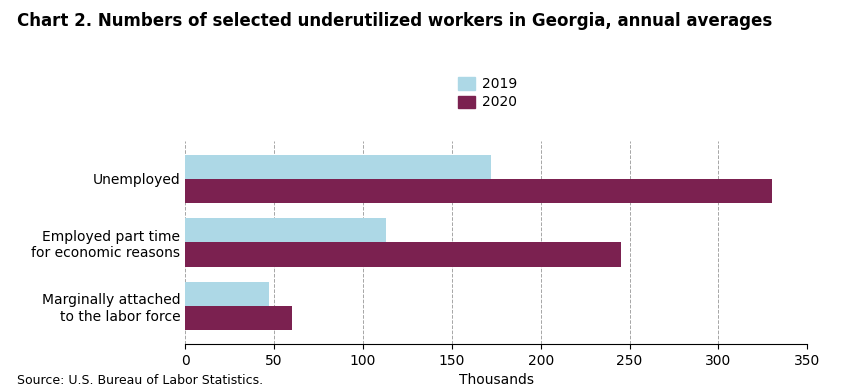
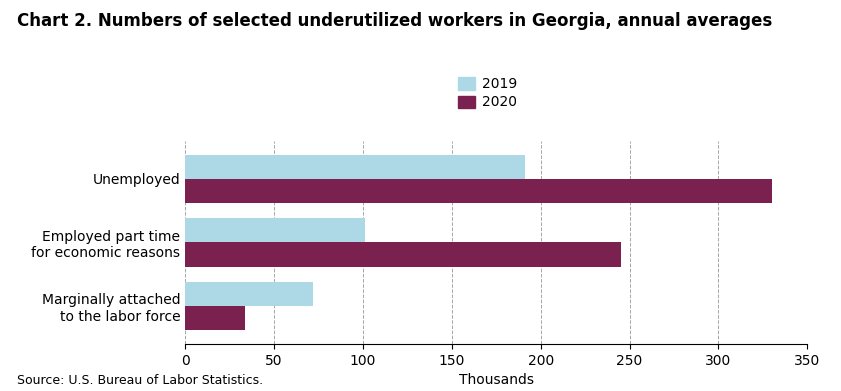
2019/Unemployed: 172 -> 191
2019/Employed part time for economic reasons: 113 -> 101
2019/Marginally attached to the labor force: 47 -> 72
2020/Marginally attached to the labor force: 60 -> 34
